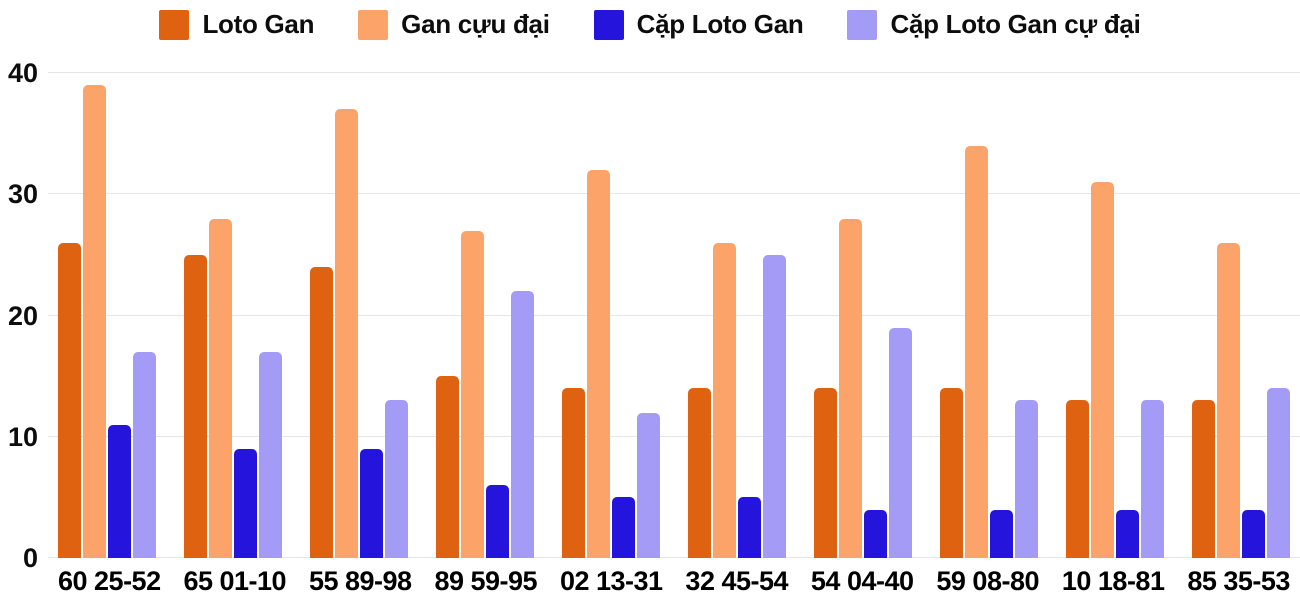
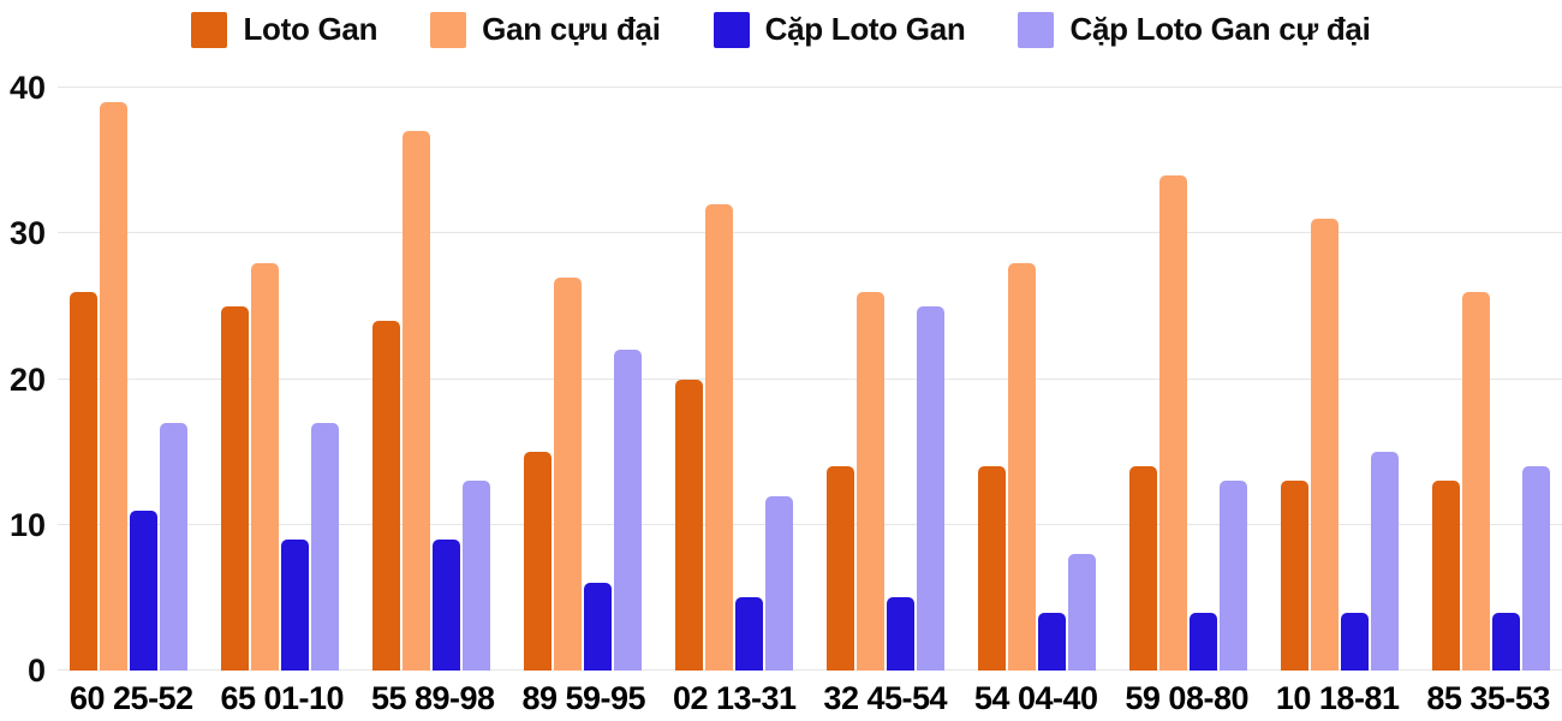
Loto Gan/02 13-31: 14 -> 20
Cặp Loto Gan cự đại/54 04-40: 19 -> 8
Cặp Loto Gan cự đại/10 18-81: 13 -> 15
